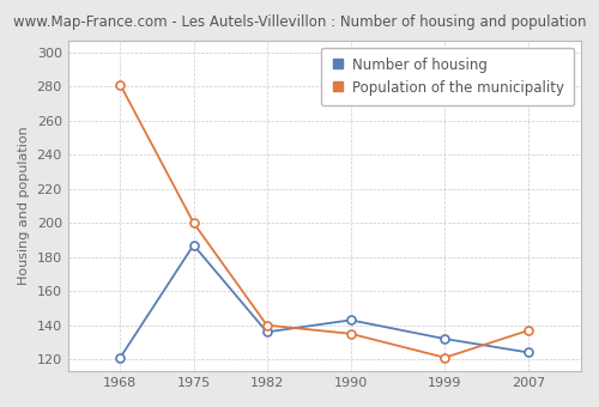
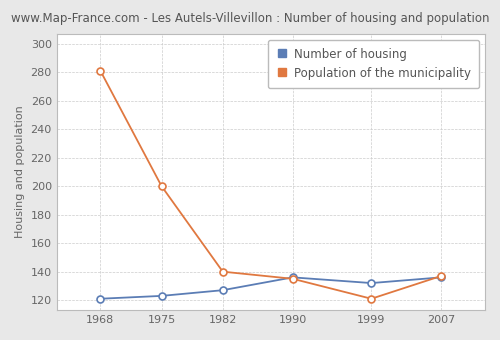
Number of housing/1975: 187 -> 123
Number of housing/1982: 136 -> 127
Number of housing/1990: 143 -> 136
Number of housing/2007: 124 -> 136
